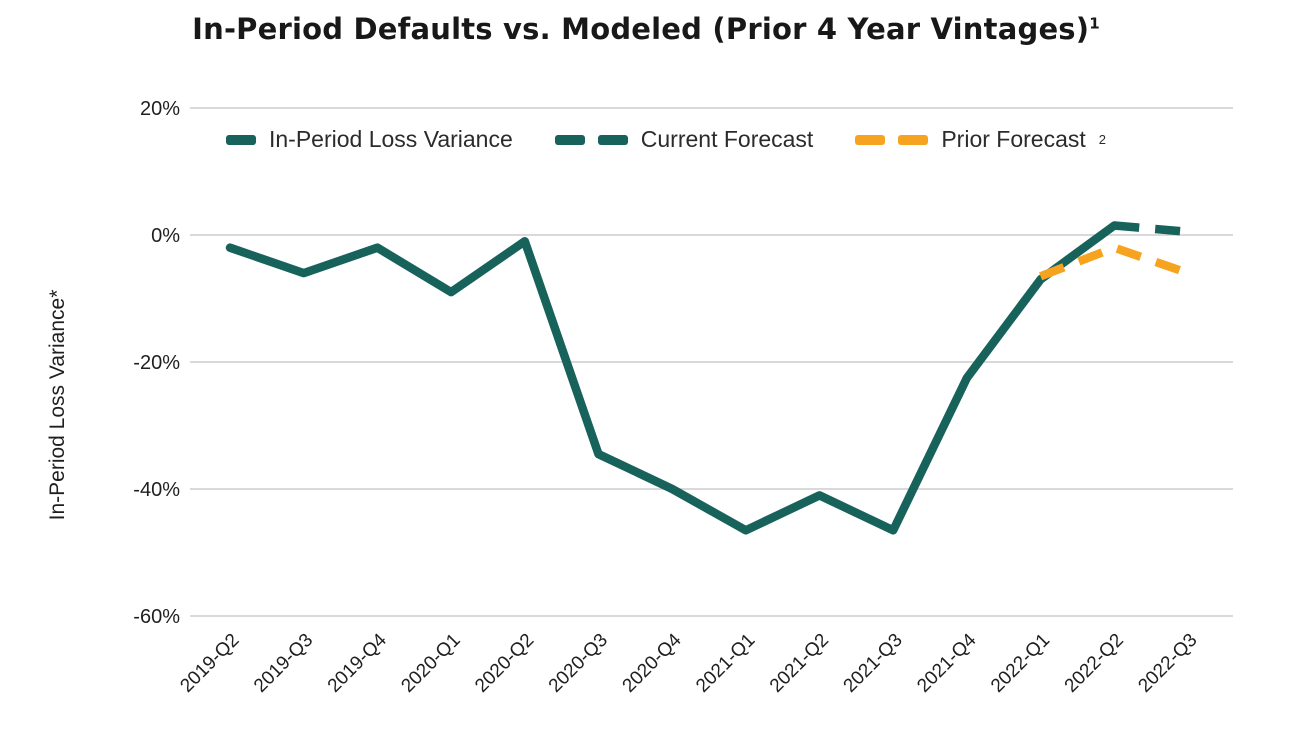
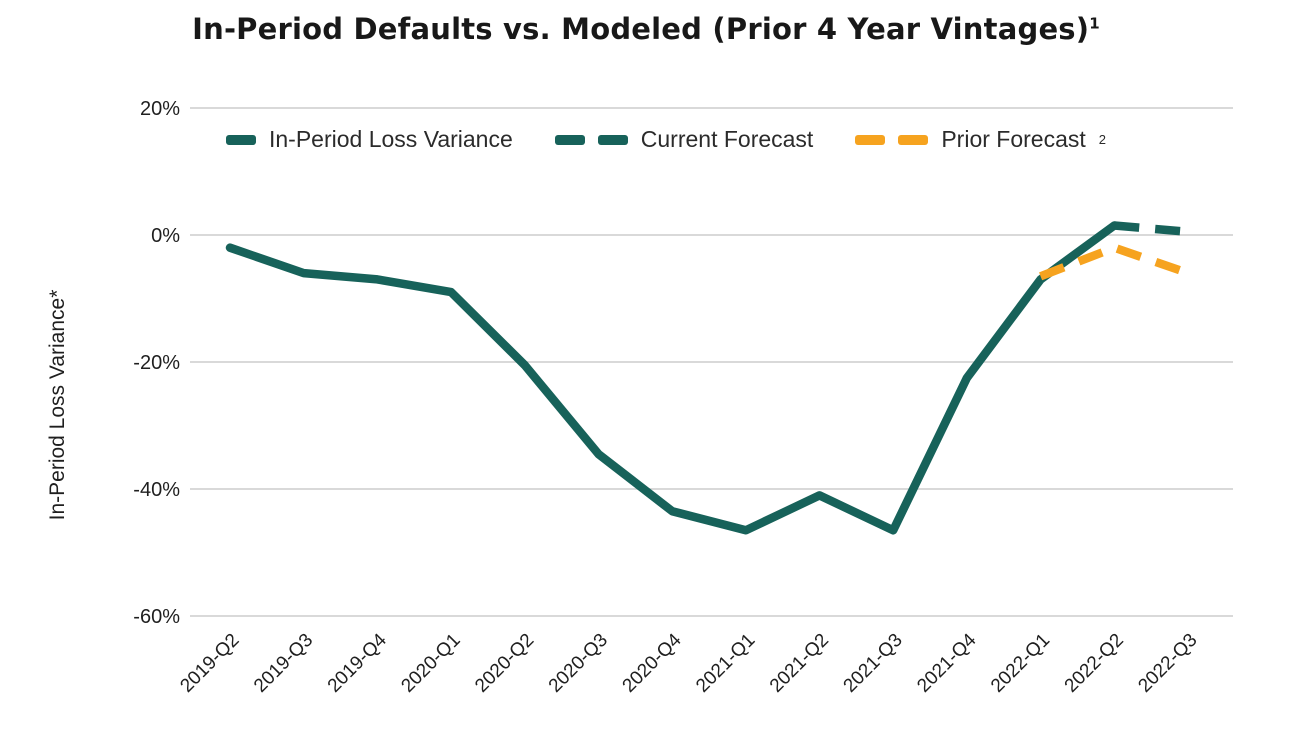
In-Period Loss Variance/2019-Q4: -2% -> -7%
In-Period Loss Variance/2020-Q2: -1% -> -20%
In-Period Loss Variance/2020-Q4: -40% -> -44%
